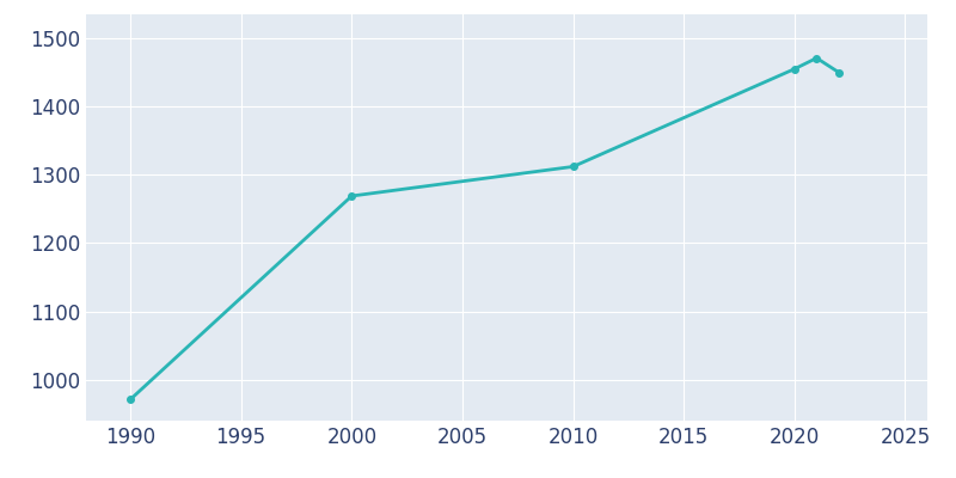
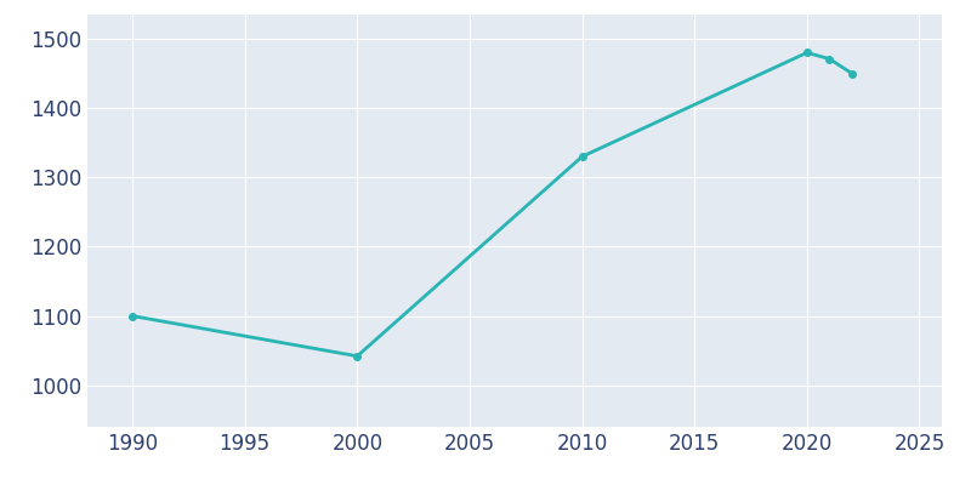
1990: 971 -> 1100
2000: 1269 -> 1042
2010: 1312 -> 1330
2020: 1455 -> 1480
